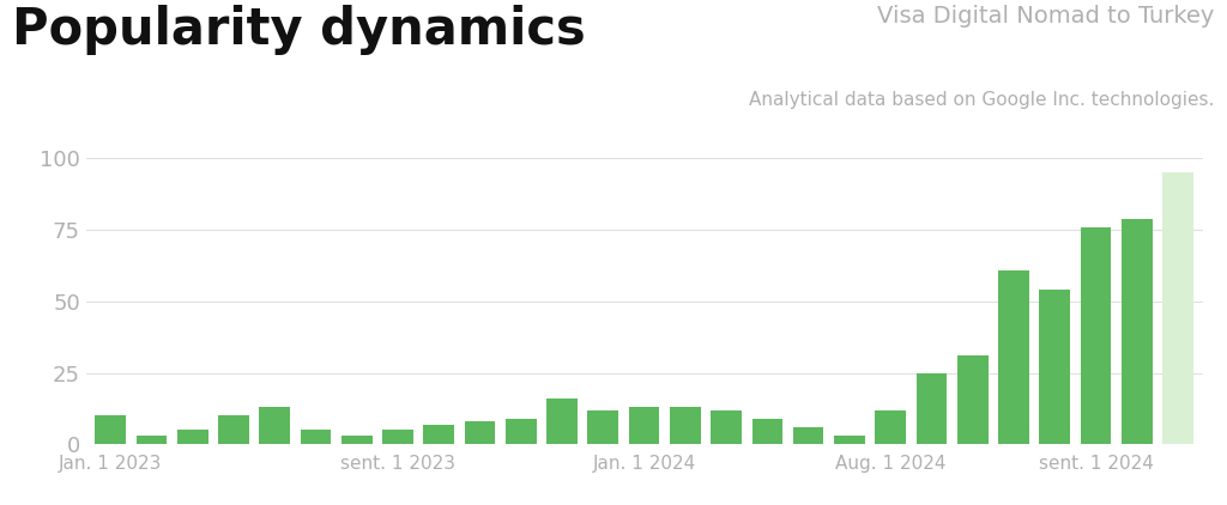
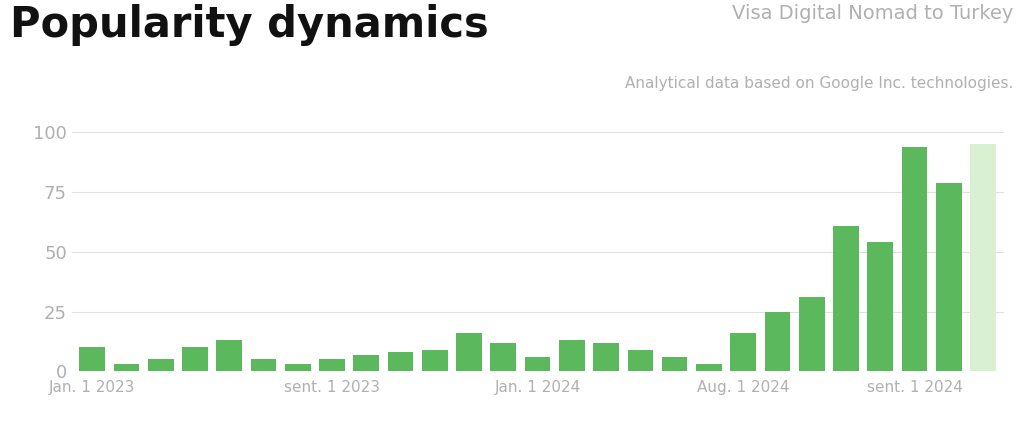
Jan. 1 2024: 13 -> 6
Aug. 1 2024: 12 -> 16
sent. 1 2024: 76 -> 94
